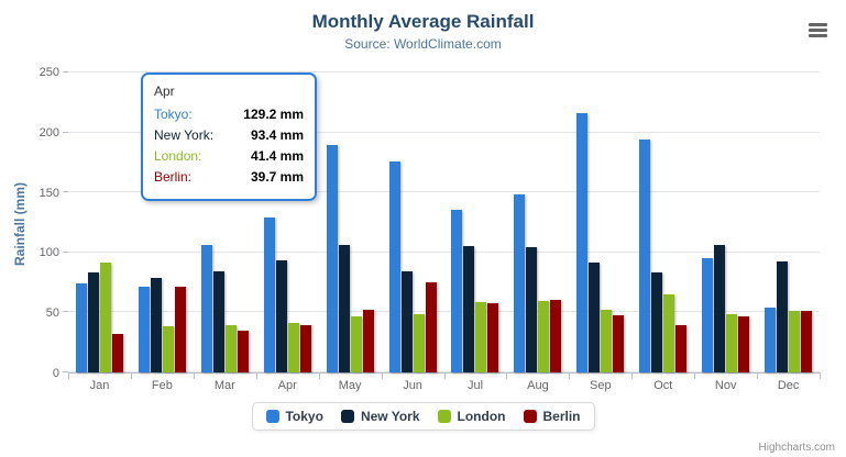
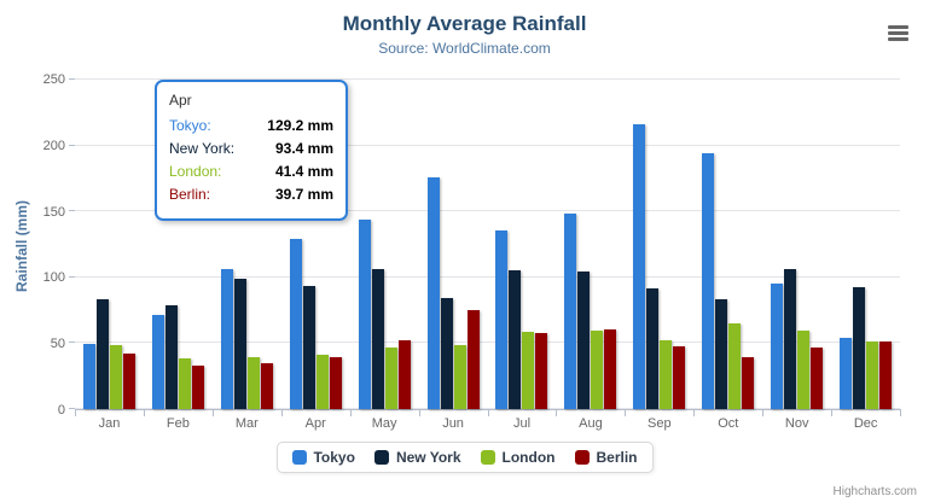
Tokyo/Jan: 74 -> 50
London/Jan: 92 -> 49
Berlin/Jan: 32 -> 42
Berlin/Feb: 71 -> 33
New York/Mar: 84 -> 98
Tokyo/May: 190 -> 144
London/Nov: 49 -> 59
